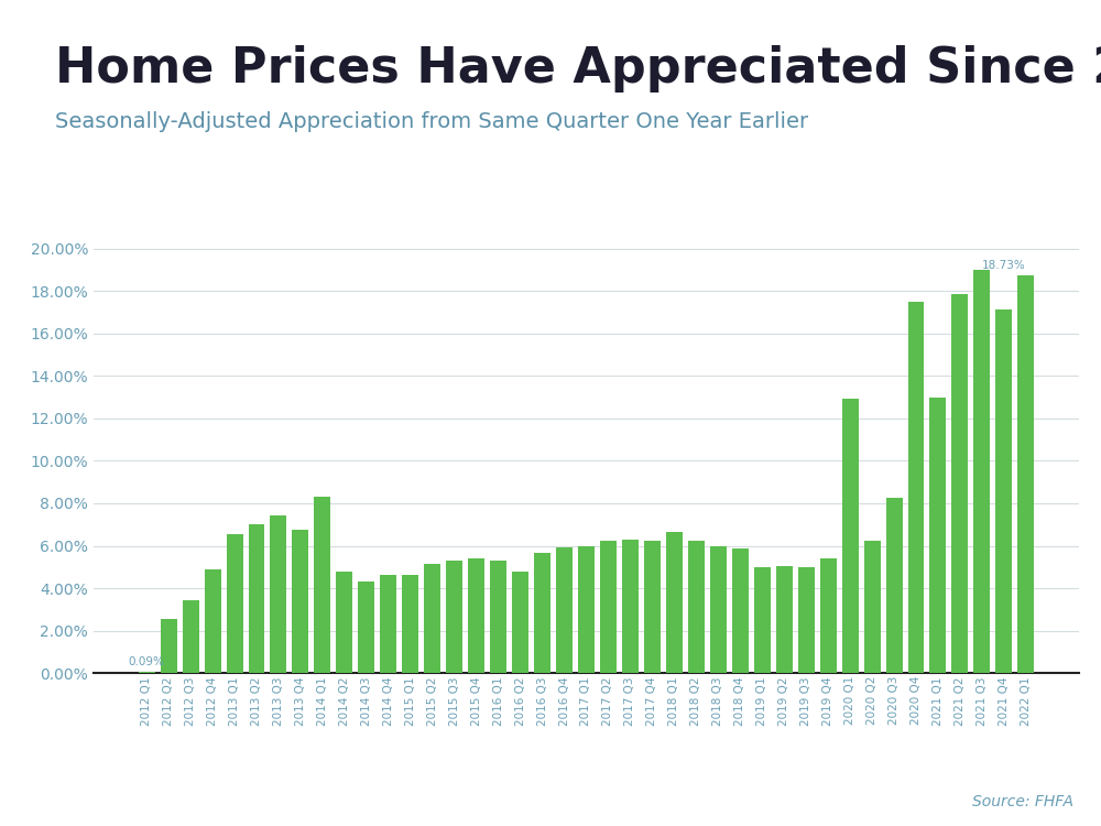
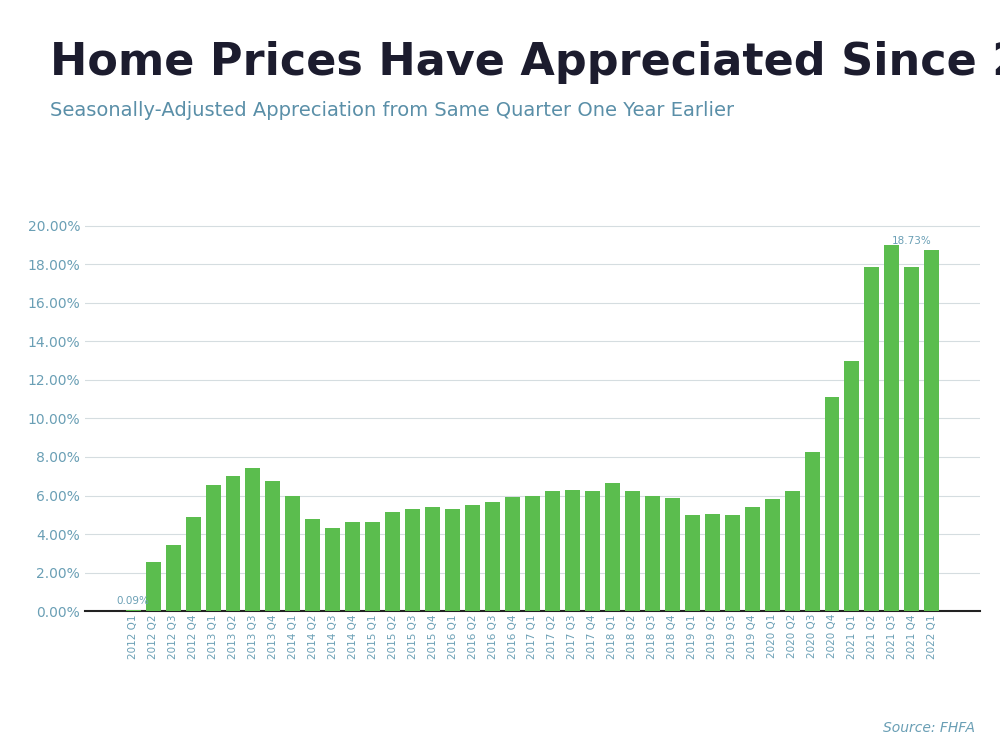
2014 Q1: 8.3% -> 6.0%
2016 Q2: 4.8% -> 5.5%
2020 Q1: 12.9% -> 5.8%
2020 Q4: 17.5% -> 11.1%
2021 Q4: 17.1% -> 17.9%
